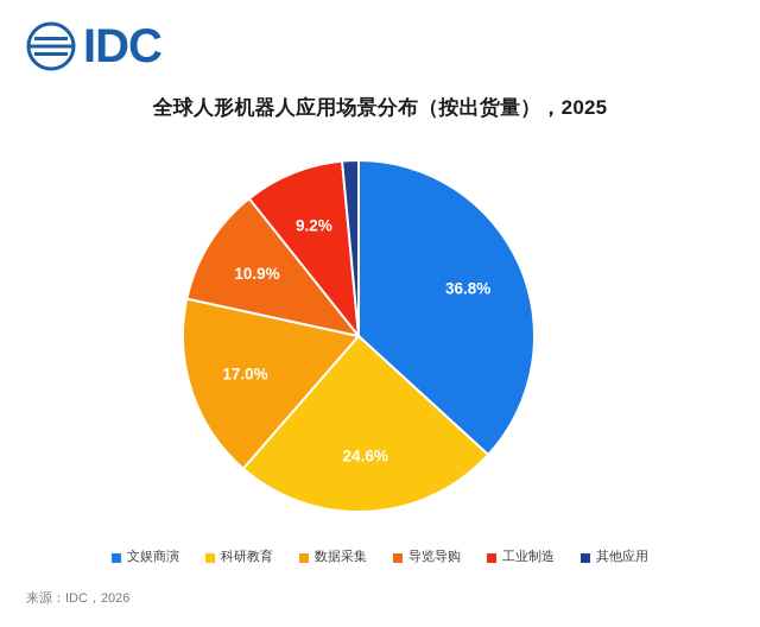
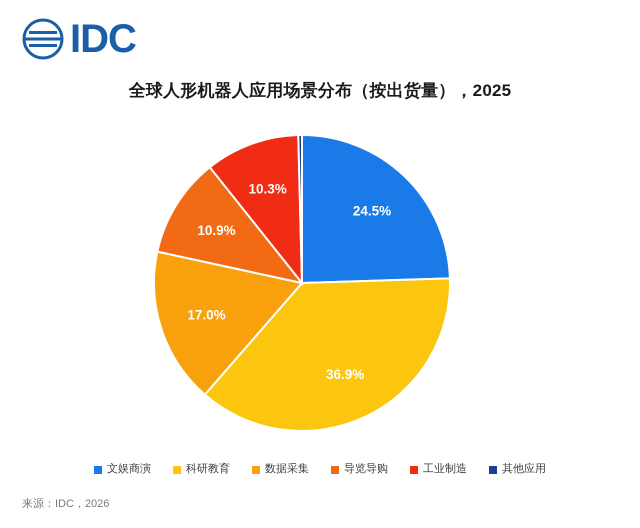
文娱商演: 36.8% -> 24.5%
科研教育: 24.6% -> 36.9%
工业制造: 9.2% -> 10.3%
其他应用: 1.5% -> 0.4%
